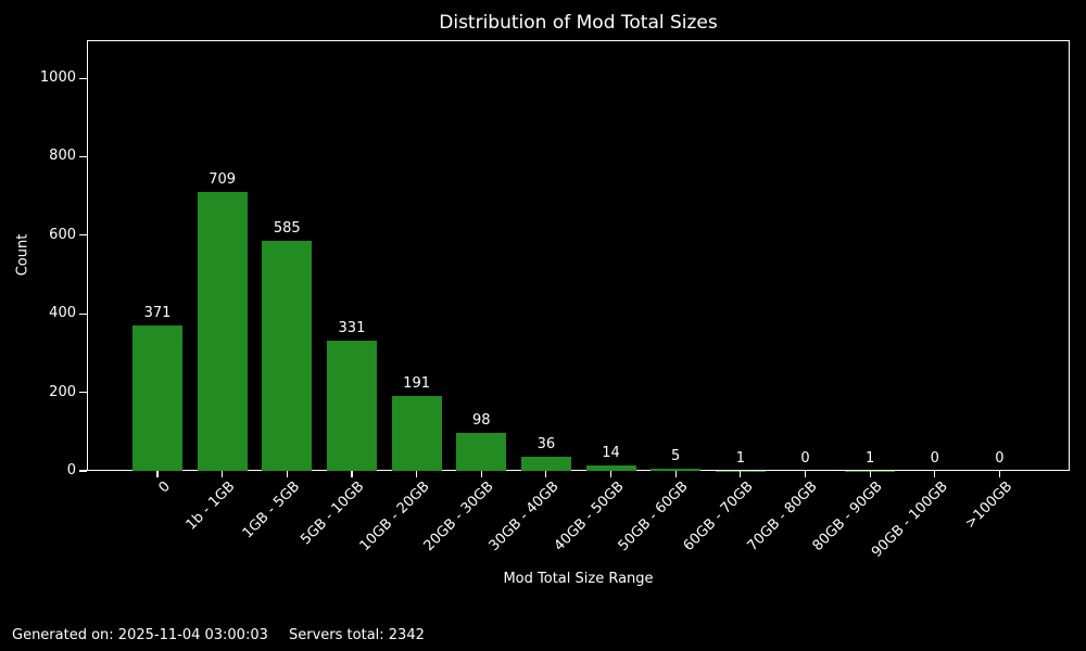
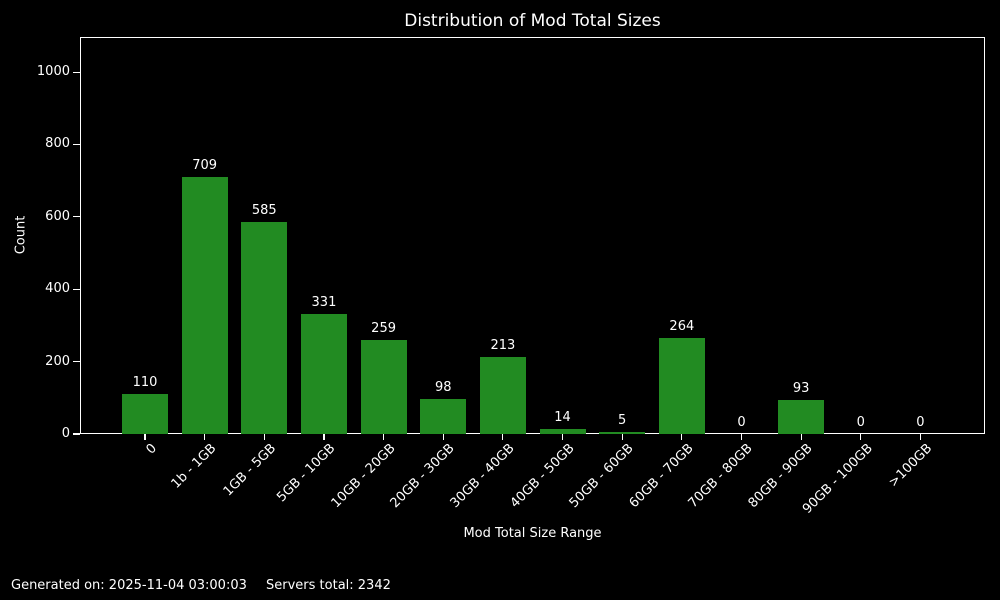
0: 371 -> 110
10GB - 20GB: 191 -> 259
30GB - 40GB: 36 -> 213
60GB - 70GB: 1 -> 264
80GB - 90GB: 1 -> 93
